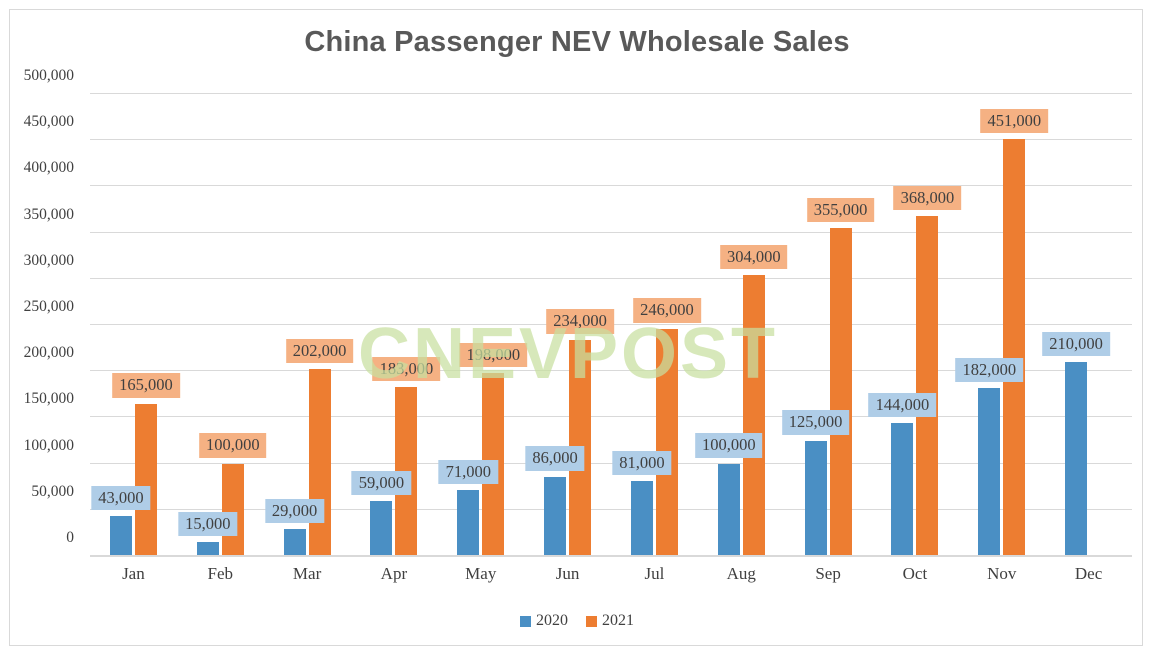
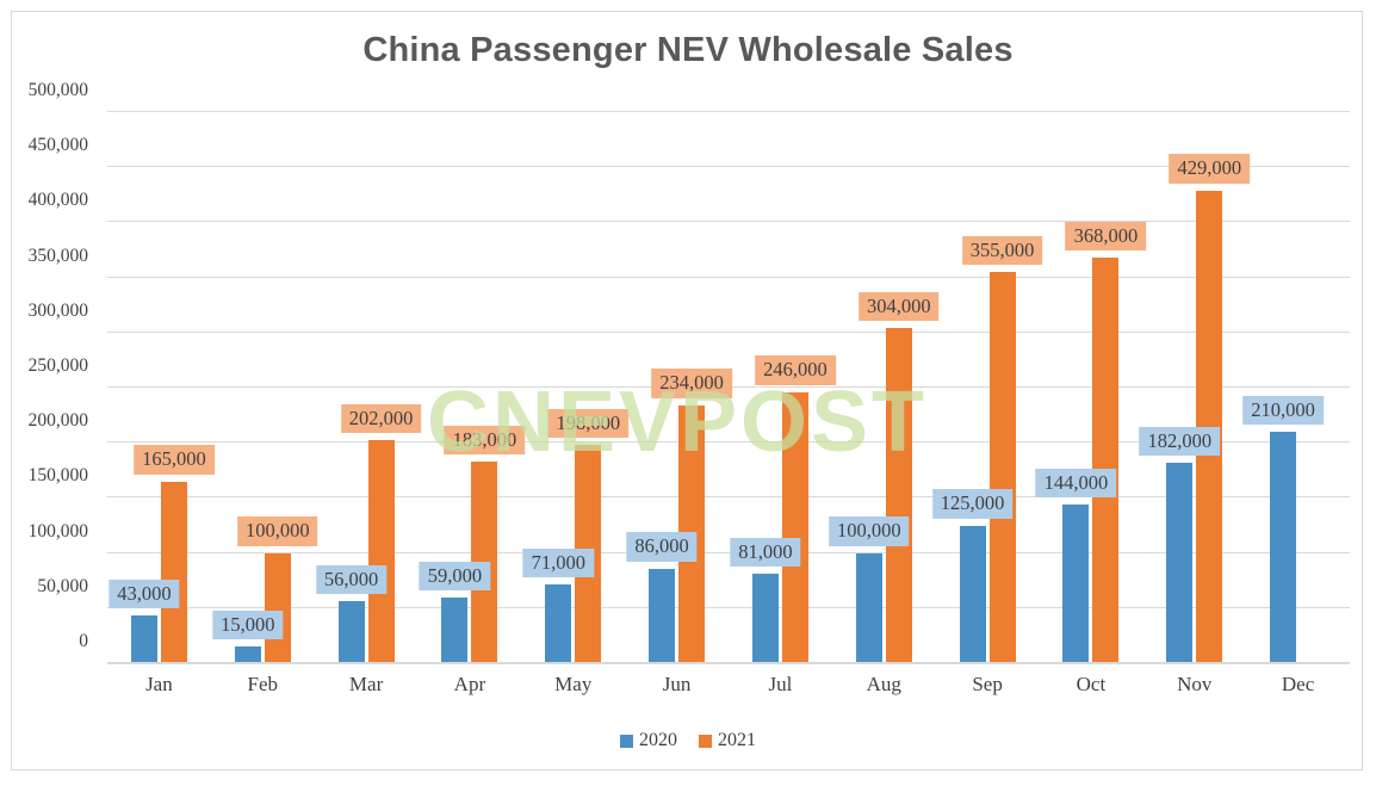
2020/Mar: 29,000 -> 56,000
2021/Nov: 451,000 -> 429,000
